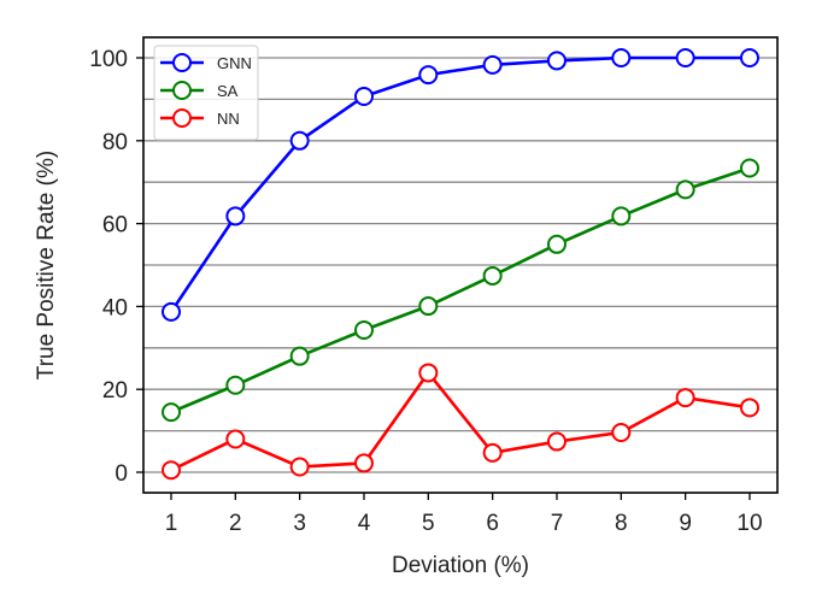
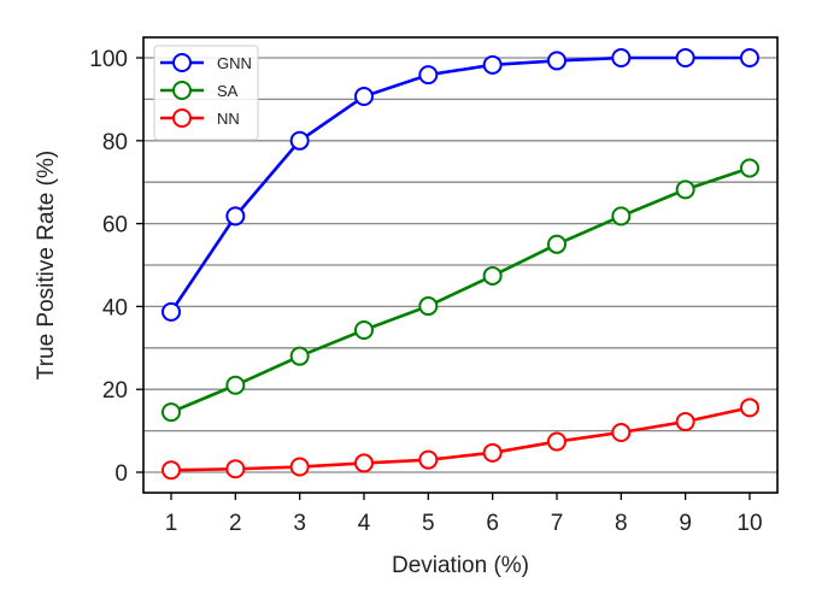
NN/2: 8 -> 1
NN/5: 24 -> 3
NN/9: 18 -> 12
